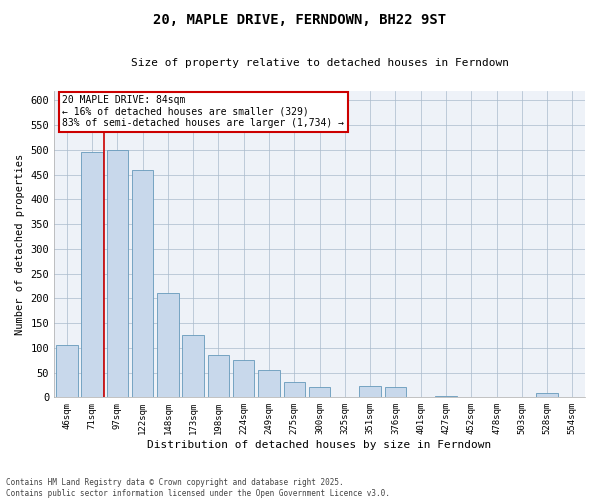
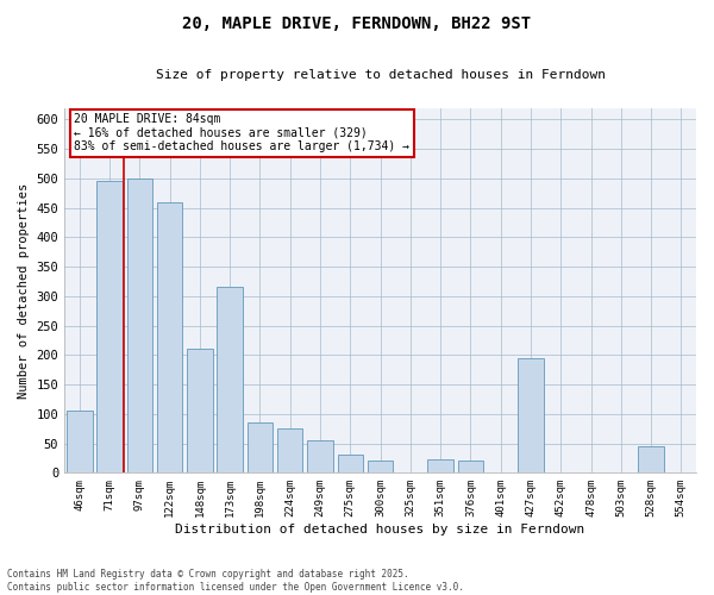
173sqm: 125 -> 315
427sqm: 2 -> 195
528sqm: 8 -> 45
